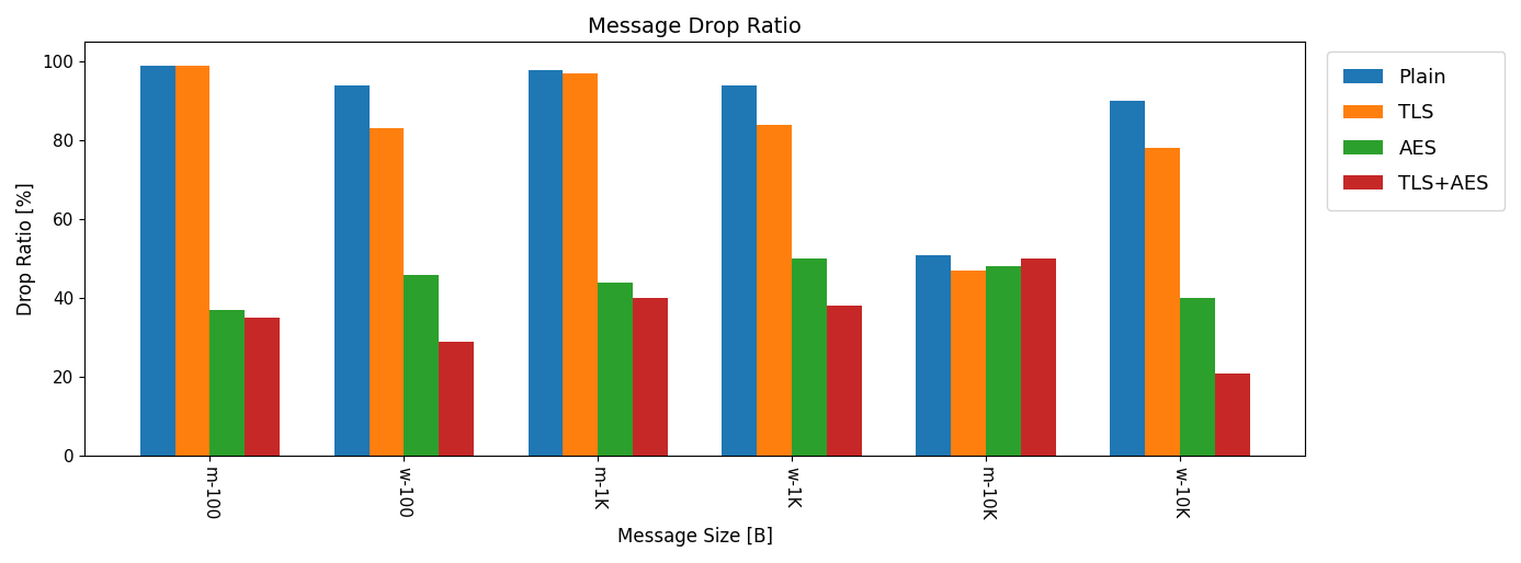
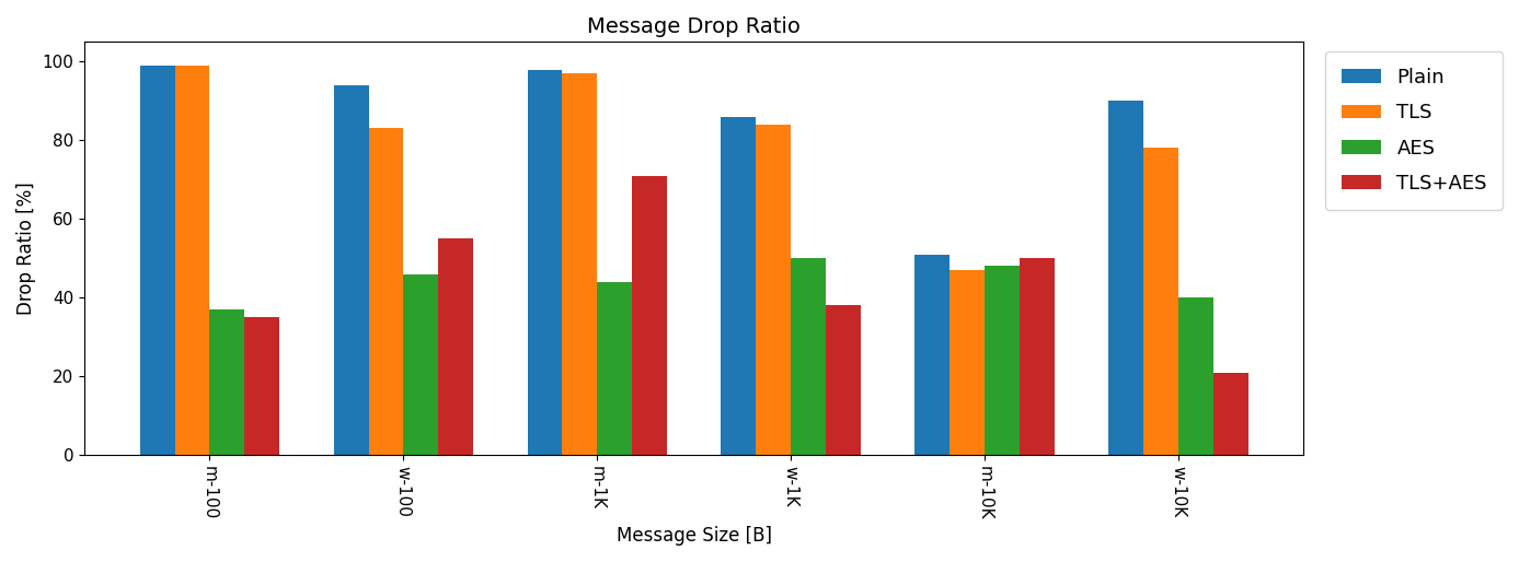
TLS+AES/w-100: 29 -> 55
TLS+AES/m-1K: 40 -> 71
Plain/w-1K: 94 -> 86
